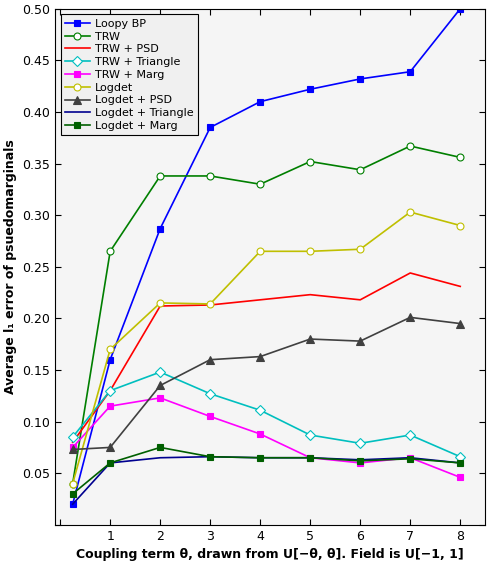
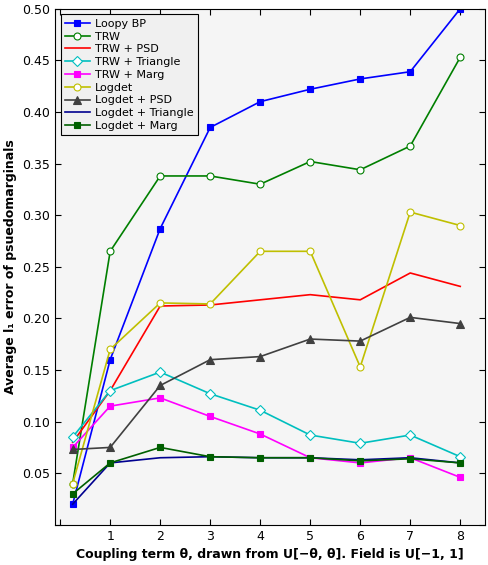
Logdet/6: 0.267 -> 0.153
TRW/8: 0.356 -> 0.453
